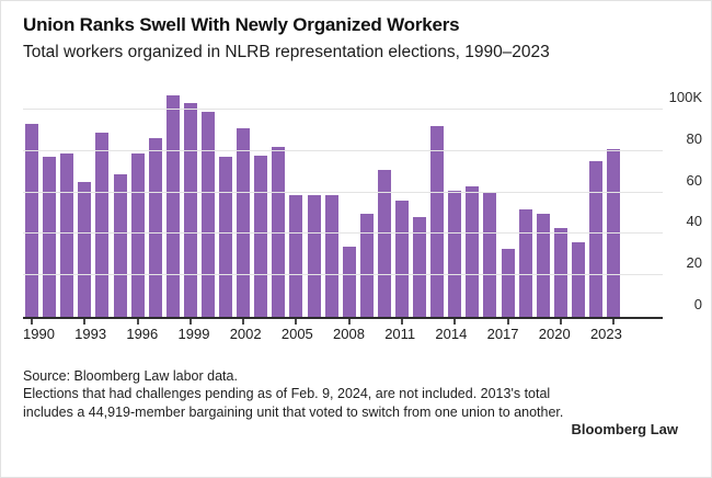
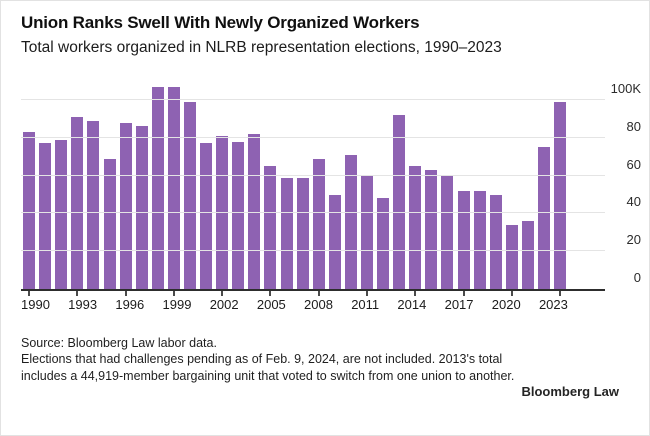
1990: 93K -> 83K
1993: 65K -> 91K
1996: 79K -> 88K
1999: 103K -> 107K
2002: 91K -> 81K
2005: 59K -> 65K
2008: 34K -> 69K
2011: 56K -> 60K
2014: 61K -> 65K
2017: 33K -> 52K
2020: 43K -> 34K
2023: 81K -> 99K
